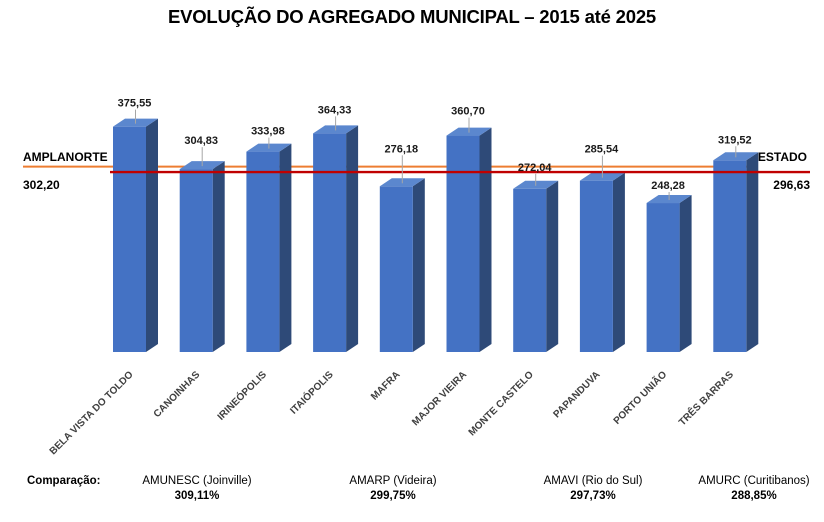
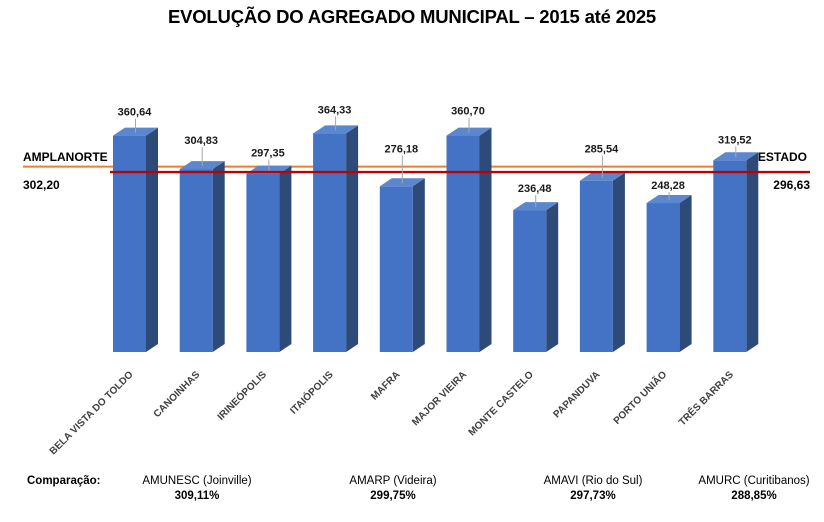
BELA VISTA DO TOLDO: 375,55 -> 360,64
IRINEÓPOLIS: 333,98 -> 297,35
MONTE CASTELO: 272,04 -> 236,48
